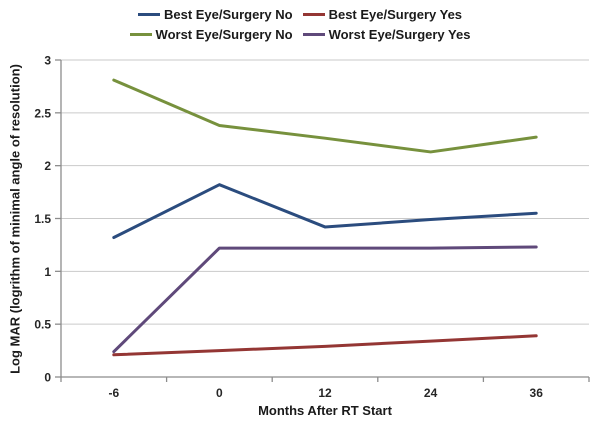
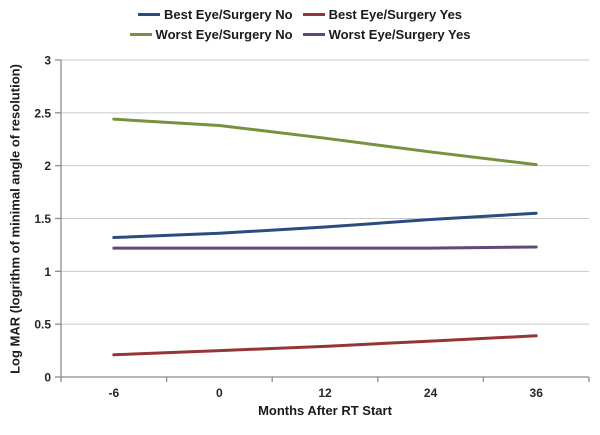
Worst Eye/Surgery No/-6: 2.81 -> 2.44
Worst Eye/Surgery Yes/-6: 0.24 -> 1.22
Best Eye/Surgery No/0: 1.82 -> 1.36
Worst Eye/Surgery No/36: 2.27 -> 2.01
